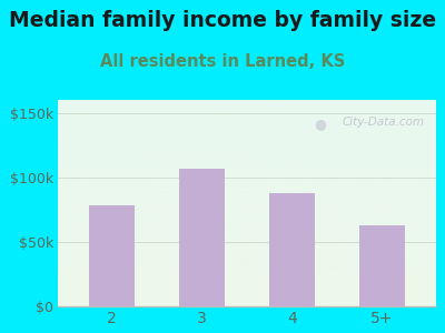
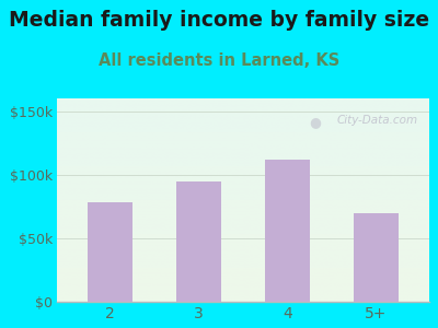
3: $107k -> $95k
4: $88k -> $112k
5+: $63k -> $70k
